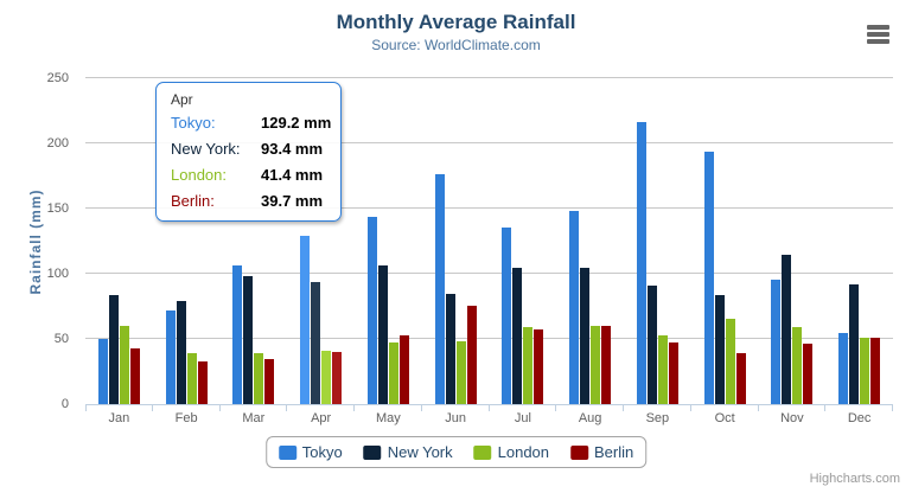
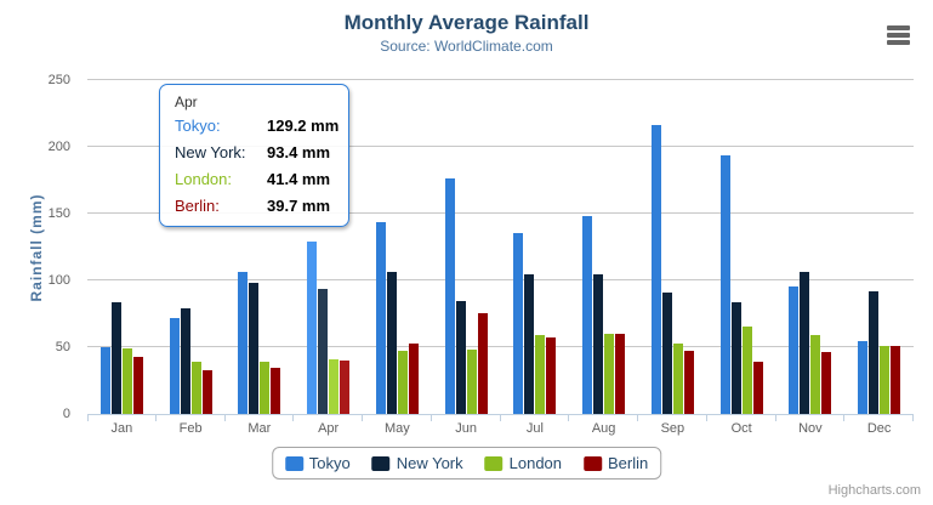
London/Jan: 60 -> 49
New York/Nov: 115 -> 107
